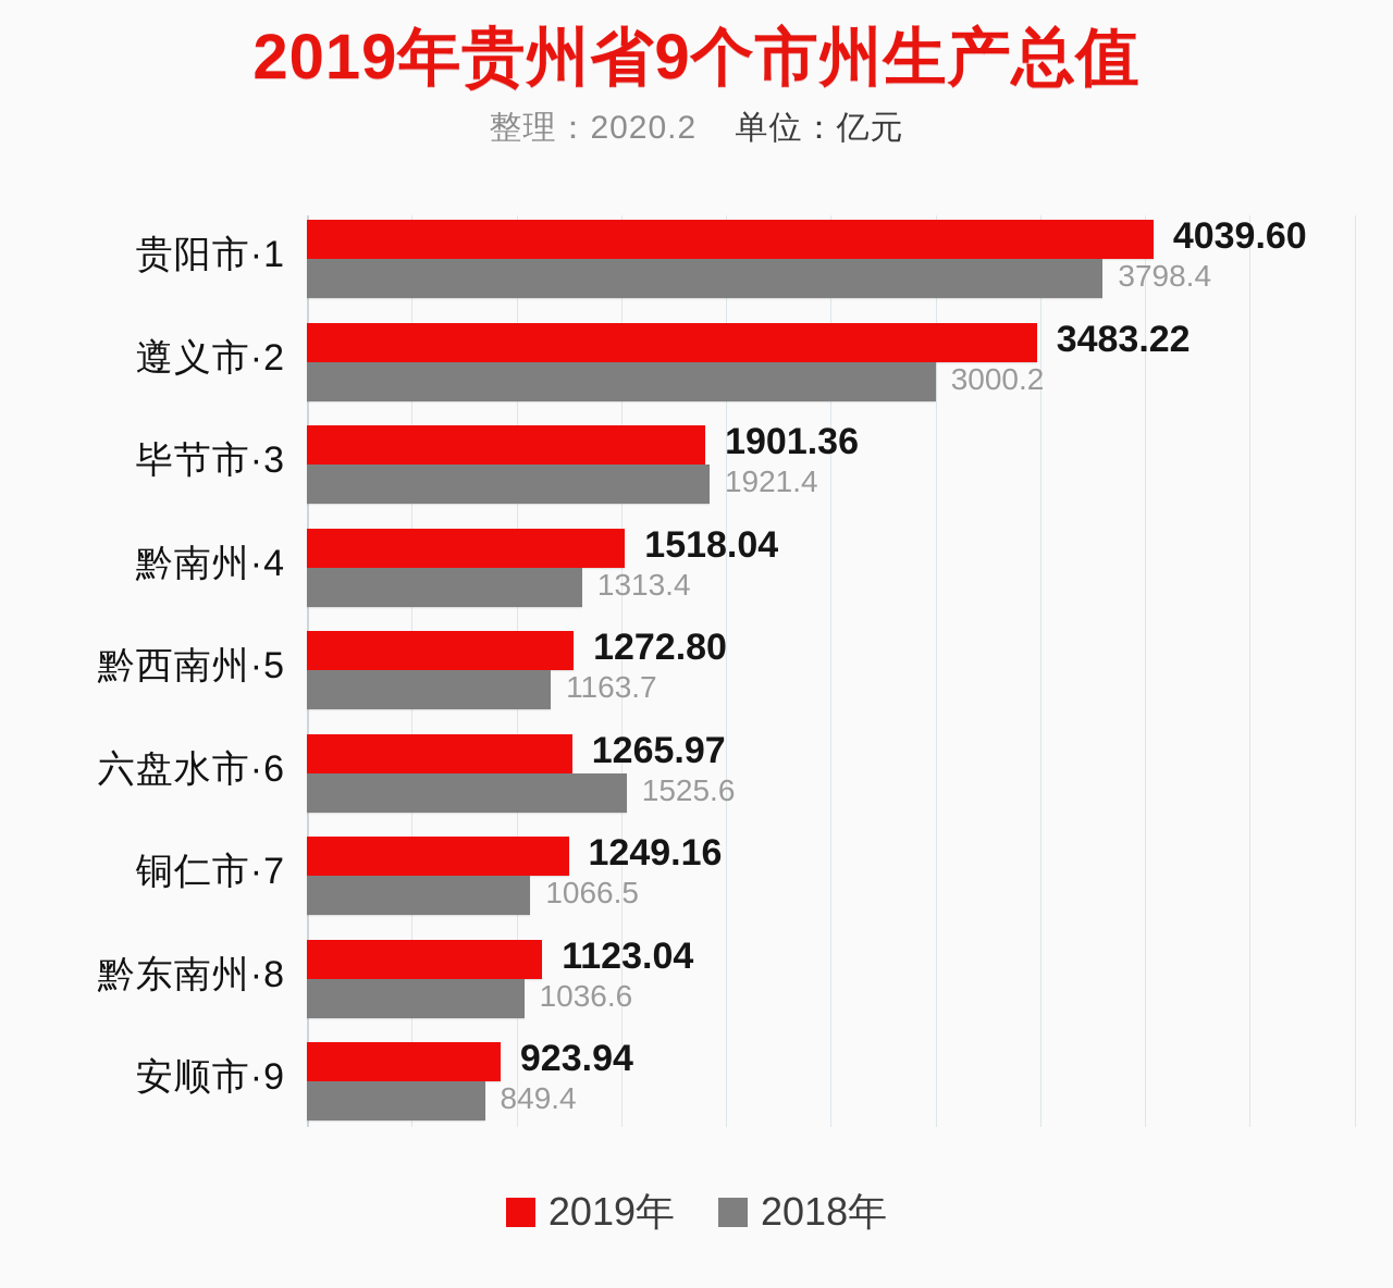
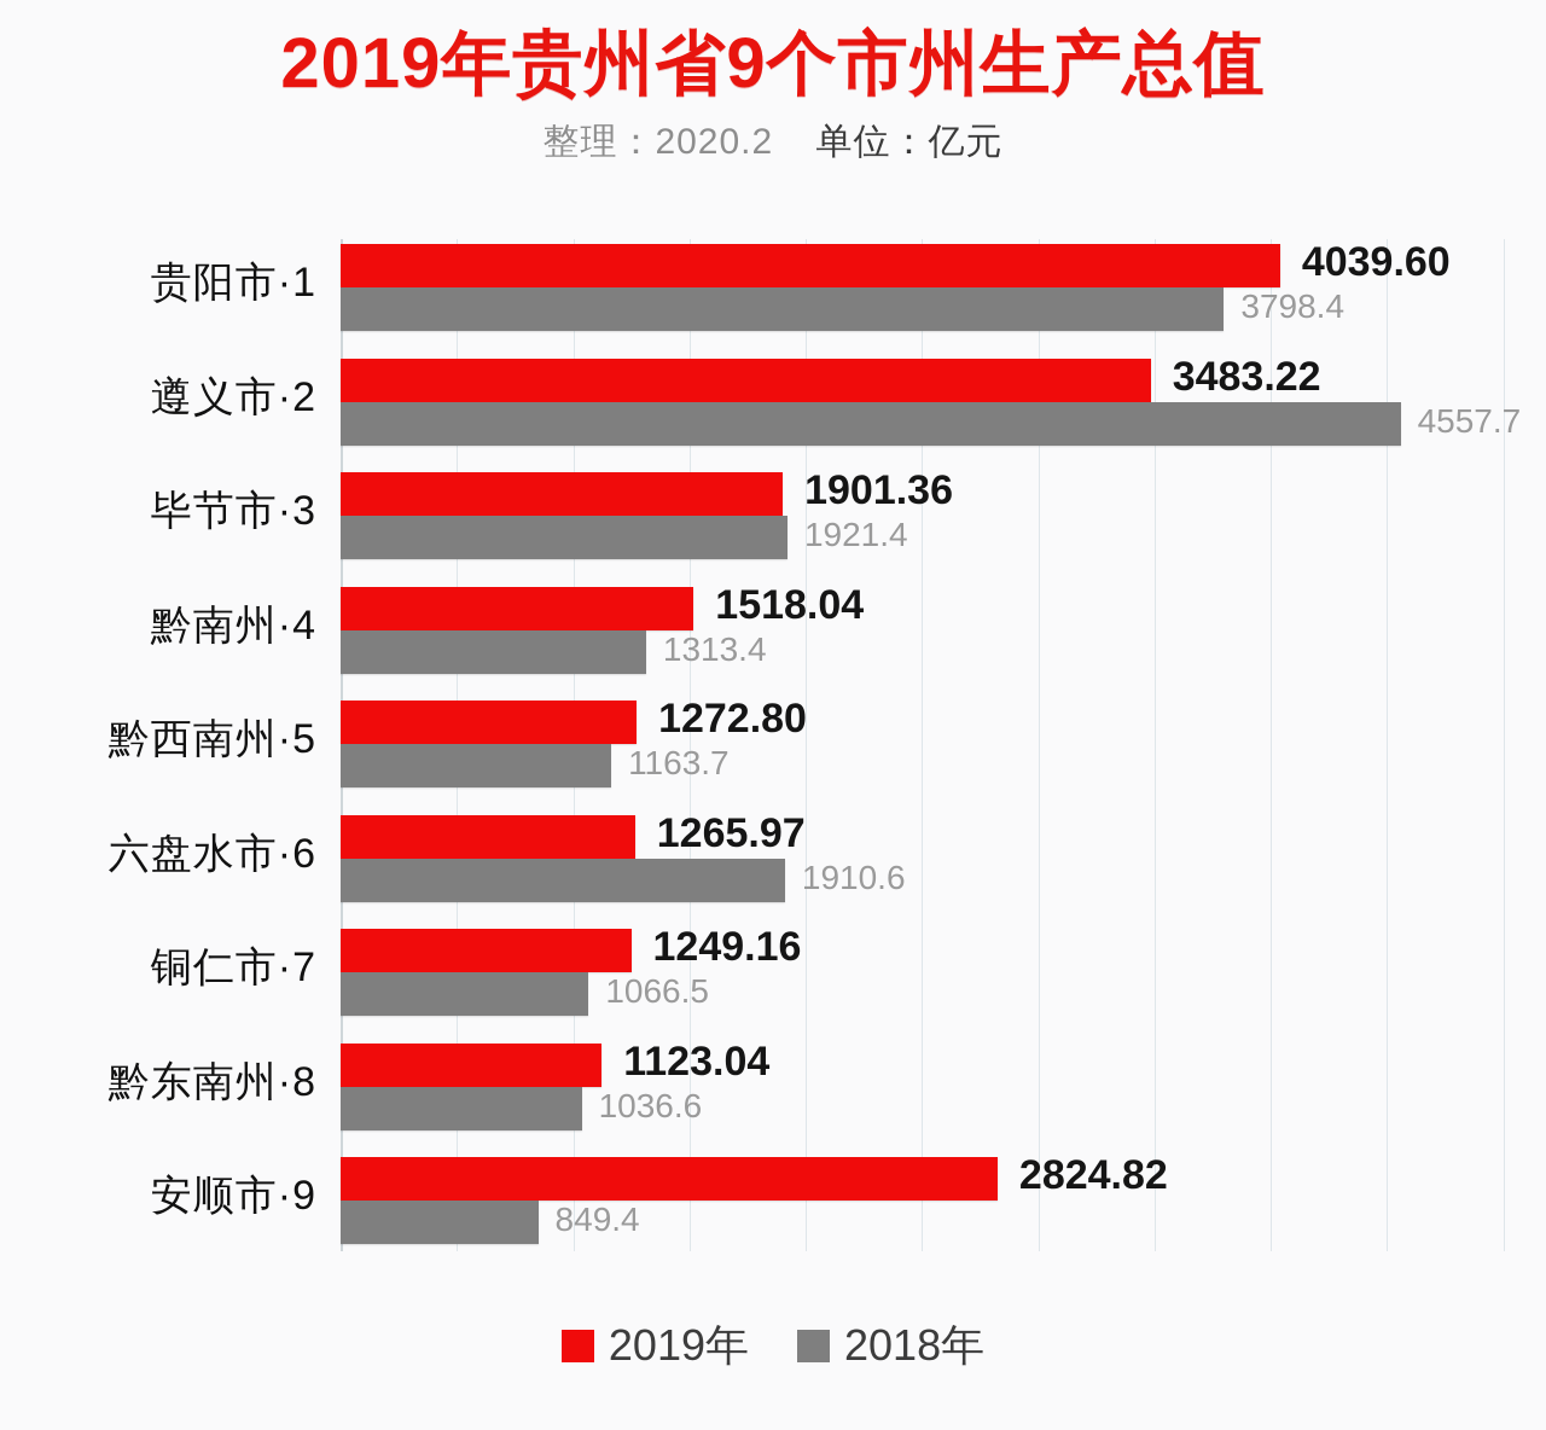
2018年/遵义市·2: 3000.2 -> 4557.7
2018年/六盘水市·6: 1525.6 -> 1910.6
2019年/安顺市·9: 923.94 -> 2824.82
